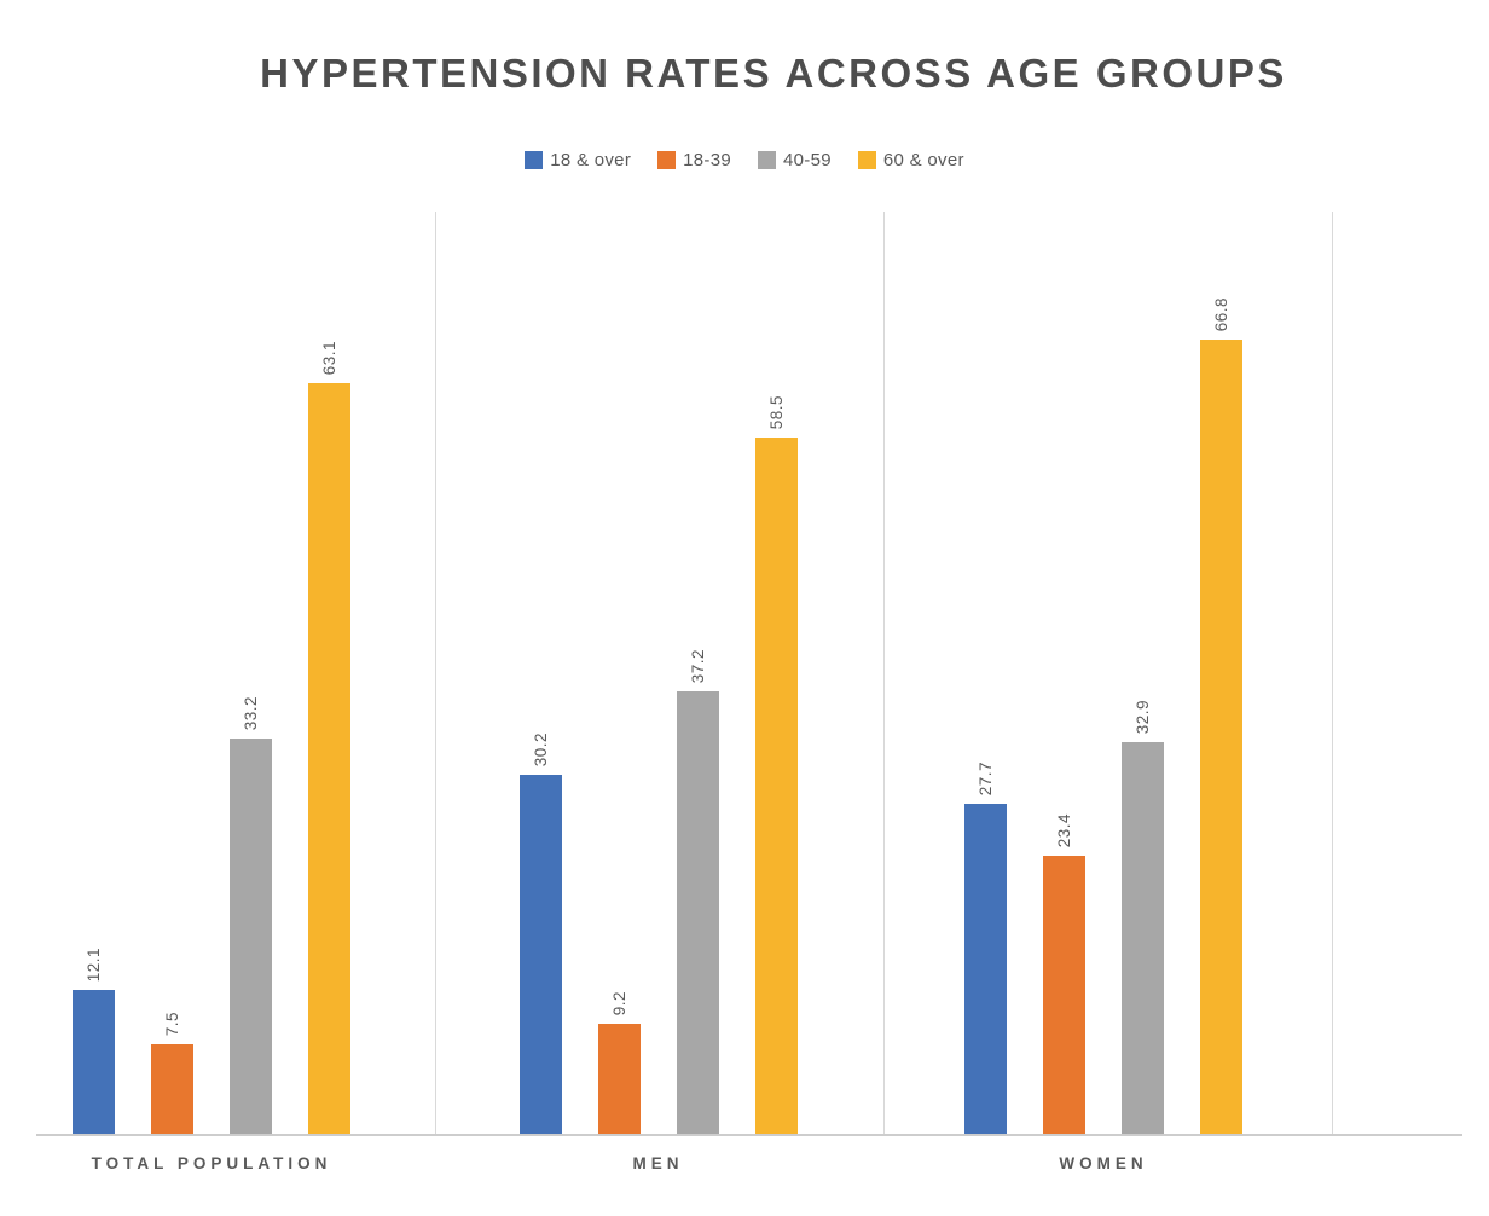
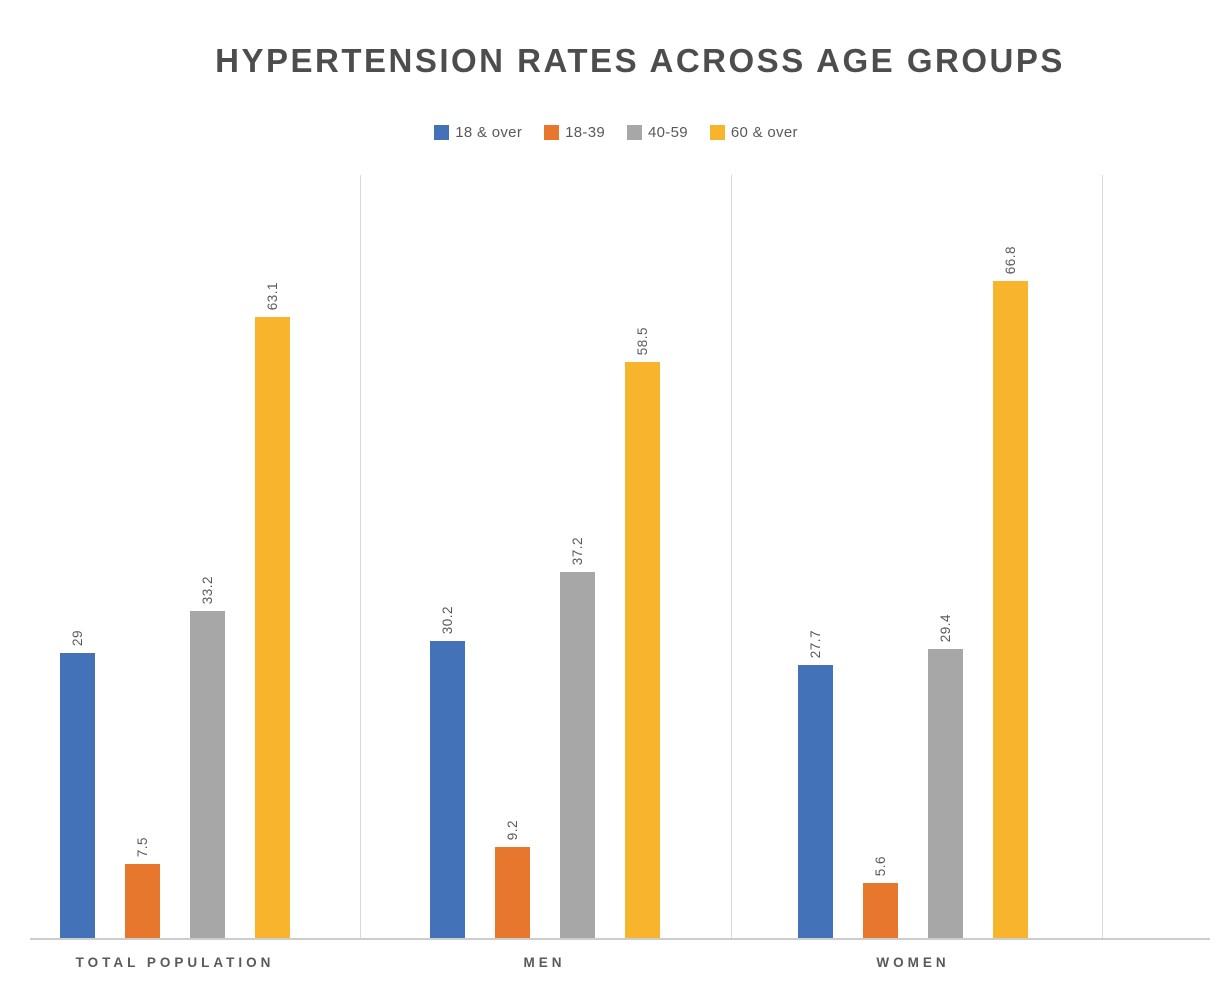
18 & over/TOTAL POPULATION: 12.1 -> 29
18-39/WOMEN: 23.4 -> 5.6
40-59/WOMEN: 32.9 -> 29.4
